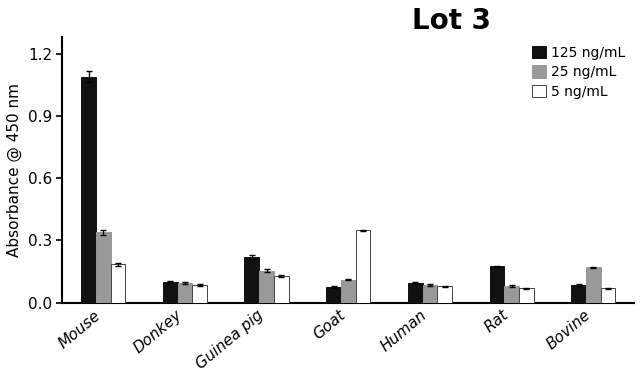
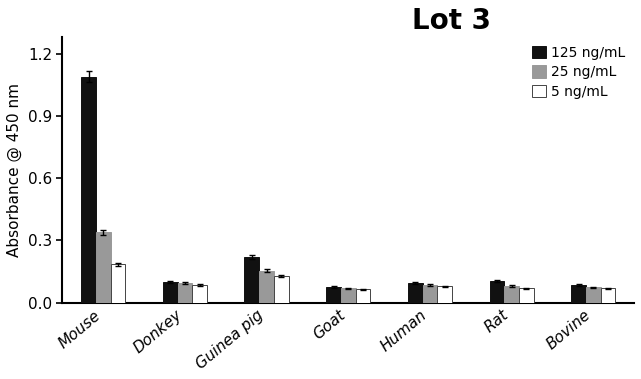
25 ng/mL/Goat: 0.110 -> 0.070
5 ng/mL/Goat: 0.350 -> 0.065
125 ng/mL/Rat: 0.175 -> 0.105
25 ng/mL/Bovine: 0.170 -> 0.075
